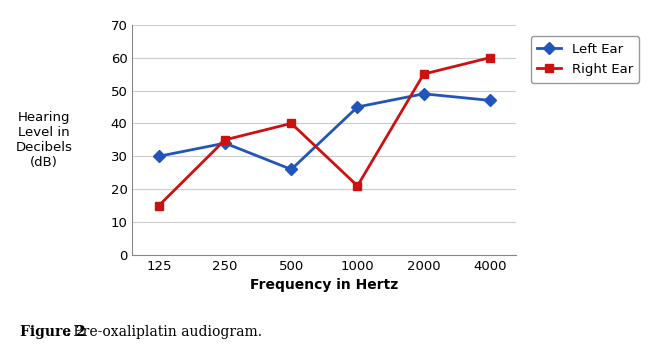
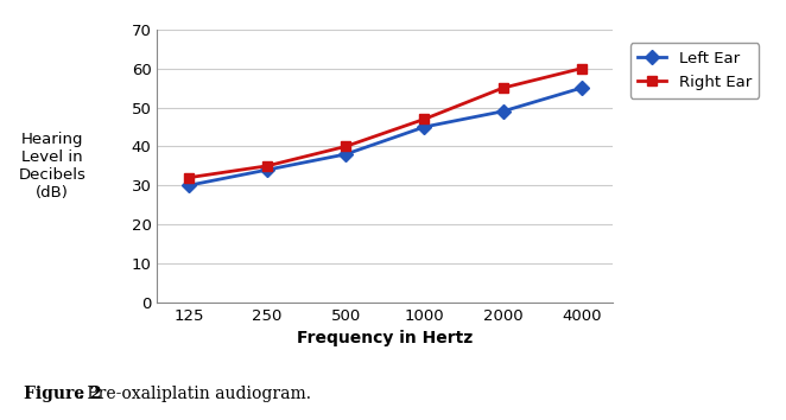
Right Ear/125: 15 -> 32
Left Ear/500: 26 -> 38
Right Ear/1000: 21 -> 47
Left Ear/4000: 47 -> 55
